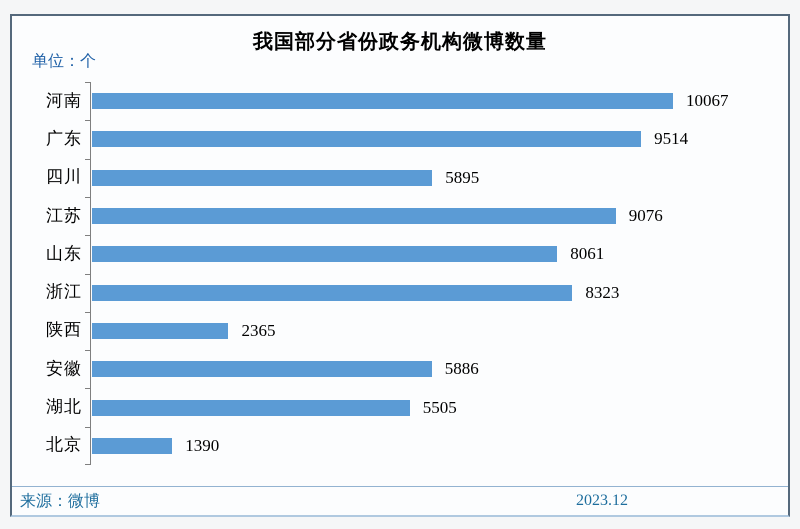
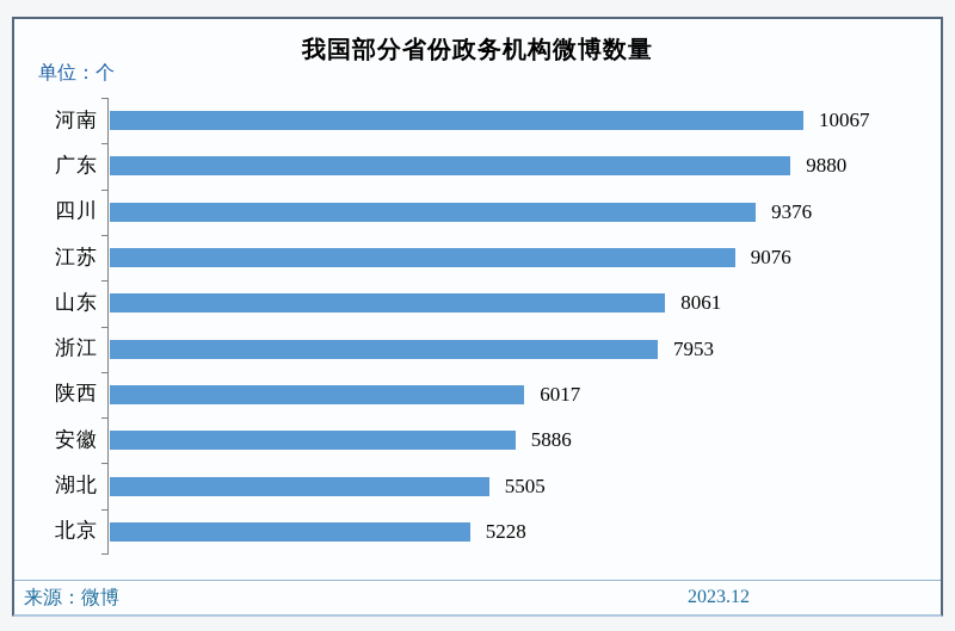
广东: 9514 -> 9880
四川: 5895 -> 9376
浙江: 8323 -> 7953
陕西: 2365 -> 6017
北京: 1390 -> 5228
